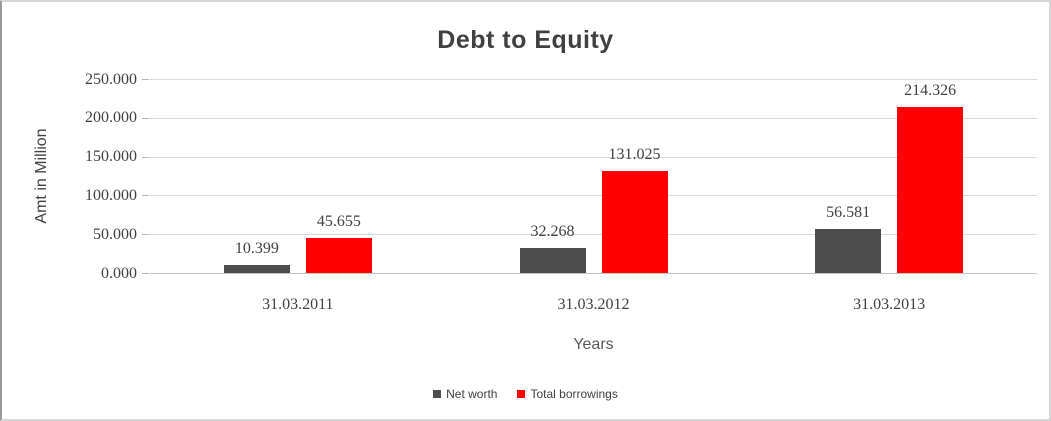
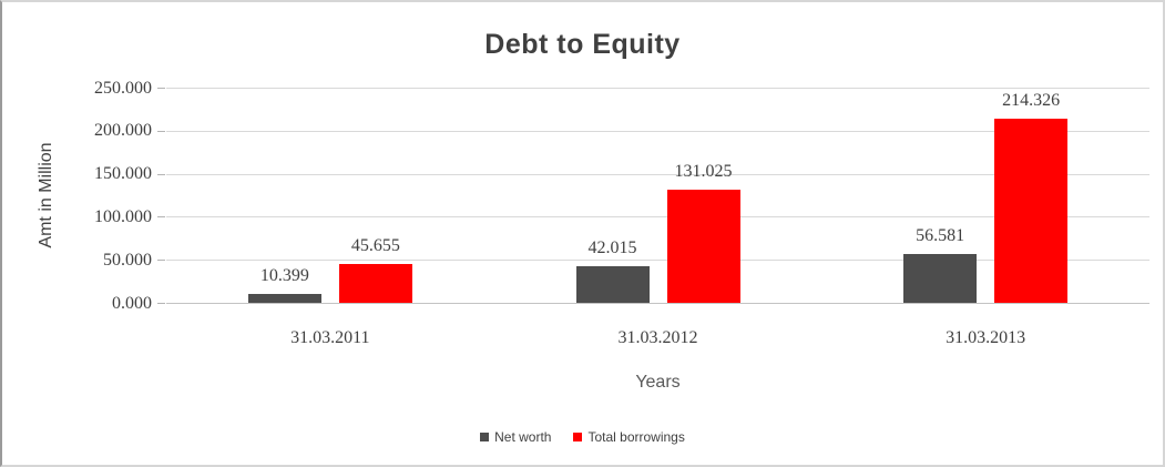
Net worth/31.03.2012: 32.268 -> 42.015
